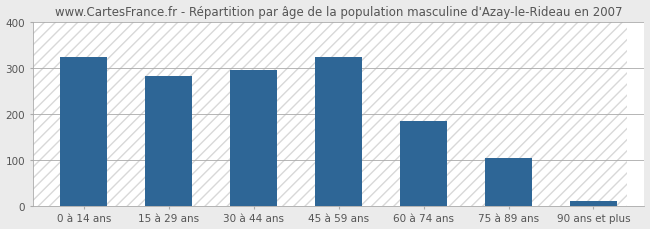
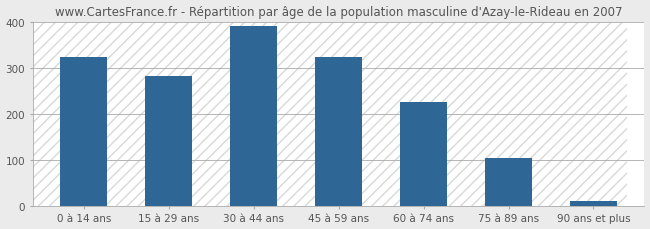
30 à 44 ans: 295 -> 390
60 à 74 ans: 185 -> 226
